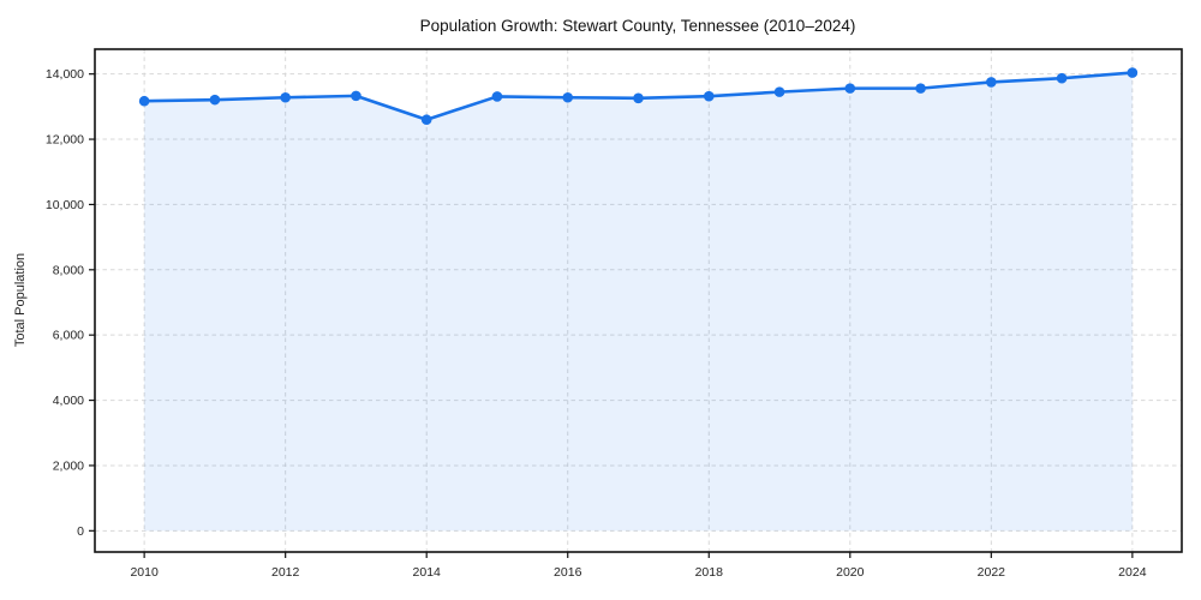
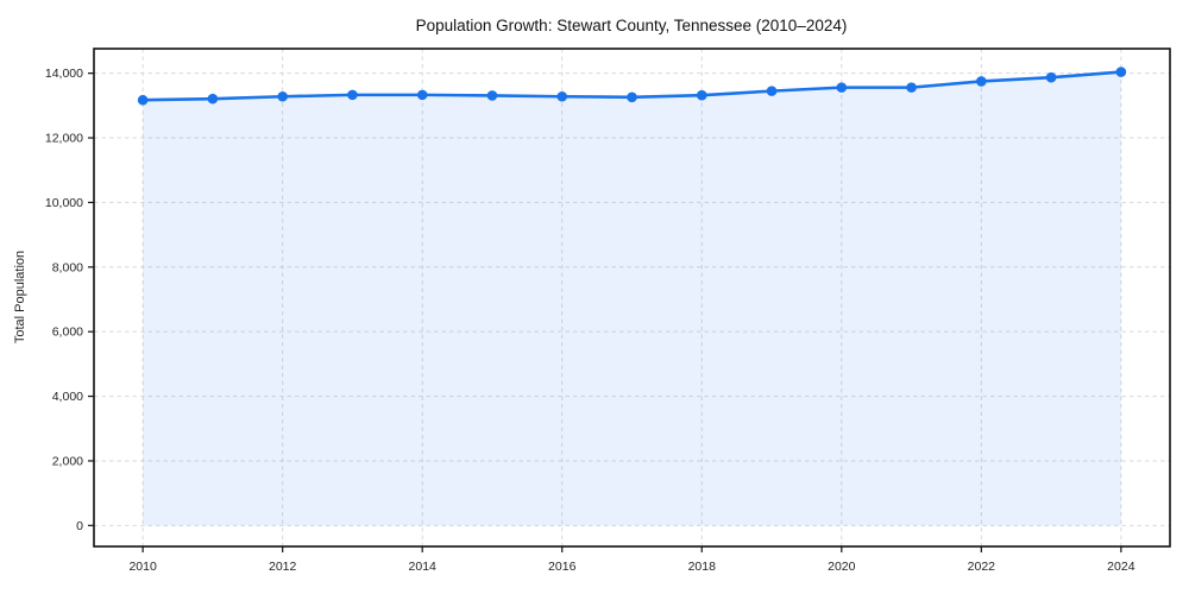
2014: 12600 -> 13300
